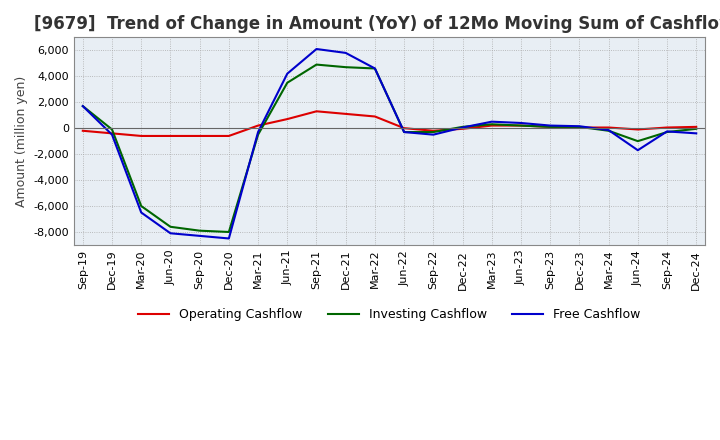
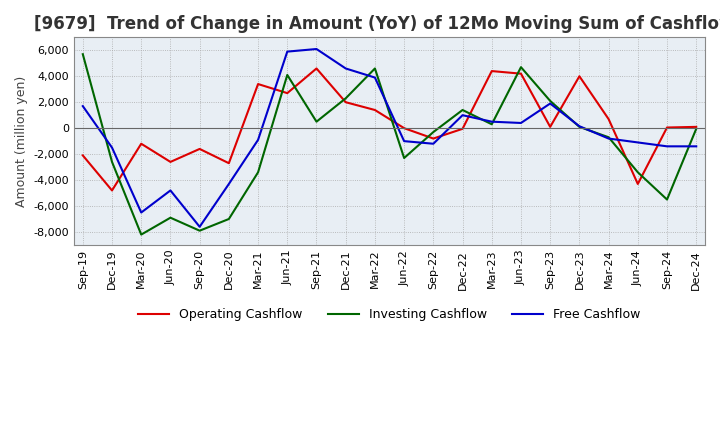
Operating Cashflow/Sep-19: -200 -> -2,100
Investing Cashflow/Sep-19: 1,700 -> 5,700
Operating Cashflow/Dec-19: -400 -> -4,800
Investing Cashflow/Dec-19: -100 -> -2,600
Free Cashflow/Dec-19: -500 -> -1,500
Operating Cashflow/Mar-20: -600 -> -1,200
Investing Cashflow/Mar-20: -6,000 -> -8,200
Operating Cashflow/Jun-20: -600 -> -2,600
Investing Cashflow/Jun-20: -7,600 -> -6,900
Free Cashflow/Jun-20: -8,100 -> -4,800
Operating Cashflow/Sep-20: -600 -> -1,600
Free Cashflow/Sep-20: -8,300 -> -7,600
Operating Cashflow/Dec-20: -600 -> -2,700
Investing Cashflow/Dec-20: -8,000 -> -7,000
Free Cashflow/Dec-20: -8,500 -> -4,300
Operating Cashflow/Mar-21: 200 -> 3,400
Investing Cashflow/Mar-21: -500 -> -3,400
Free Cashflow/Mar-21: -300 -> -900
Operating Cashflow/Jun-21: 700 -> 2,700
Investing Cashflow/Jun-21: 3,500 -> 4,100
Free Cashflow/Jun-21: 4,200 -> 5,900
Operating Cashflow/Sep-21: 1,300 -> 4,600
Investing Cashflow/Sep-21: 4,900 -> 500
Operating Cashflow/Dec-21: 1,100 -> 2,000
Investing Cashflow/Dec-21: 4,700 -> 2,300
Free Cashflow/Dec-21: 5,800 -> 4,600
Operating Cashflow/Mar-22: 900 -> 1,400
Free Cashflow/Mar-22: 4,600 -> 3,900
Investing Cashflow/Jun-22: -300 -> -2,300
Free Cashflow/Jun-22: -300 -> -1,000
Operating Cashflow/Sep-22: -200 -> -800
Free Cashflow/Sep-22: -500 -> -1,200
Investing Cashflow/Dec-22: 100 -> 1,400
Free Cashflow/Dec-22: 0 -> 1,000
Operating Cashflow/Mar-23: 200 -> 4,400
Operating Cashflow/Jun-23: 200 -> 4,200
Investing Cashflow/Jun-23: 200 -> 4,700
Investing Cashflow/Sep-23: 100 -> 2,100
Free Cashflow/Sep-23: 200 -> 1,900
Operating Cashflow/Dec-23: 0 -> 4,000
Operating Cashflow/Mar-24: 0 -> 700
Investing Cashflow/Mar-24: -200 -> -700
Free Cashflow/Mar-24: -200 -> -800
Operating Cashflow/Jun-24: -100 -> -4,300
Investing Cashflow/Jun-24: -1,000 -> -3,400
Free Cashflow/Jun-24: -1,700 -> -1,100
Investing Cashflow/Sep-24: -300 -> -5,500
Free Cashflow/Sep-24: -200 -> -1,400
Free Cashflow/Dec-24: -400 -> -1,400
